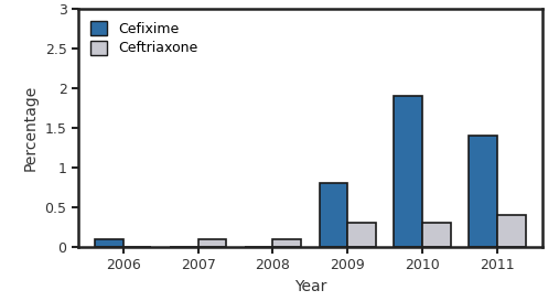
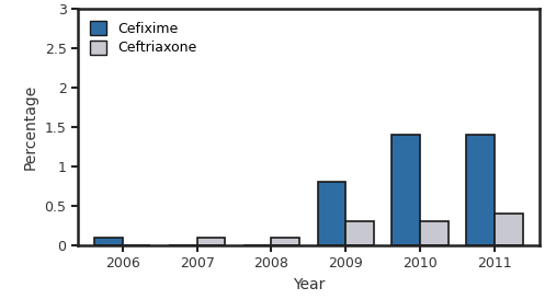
Cefixime/2010: 1.9 -> 1.4
